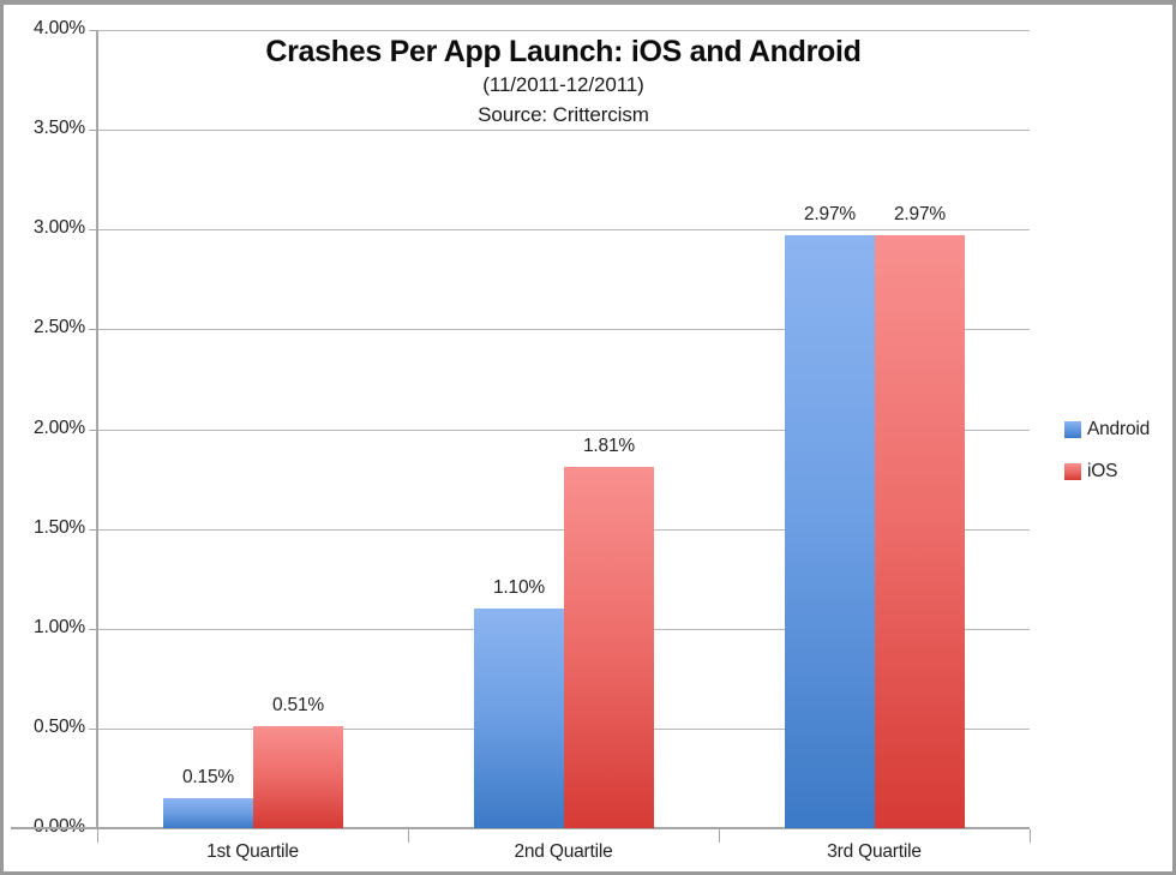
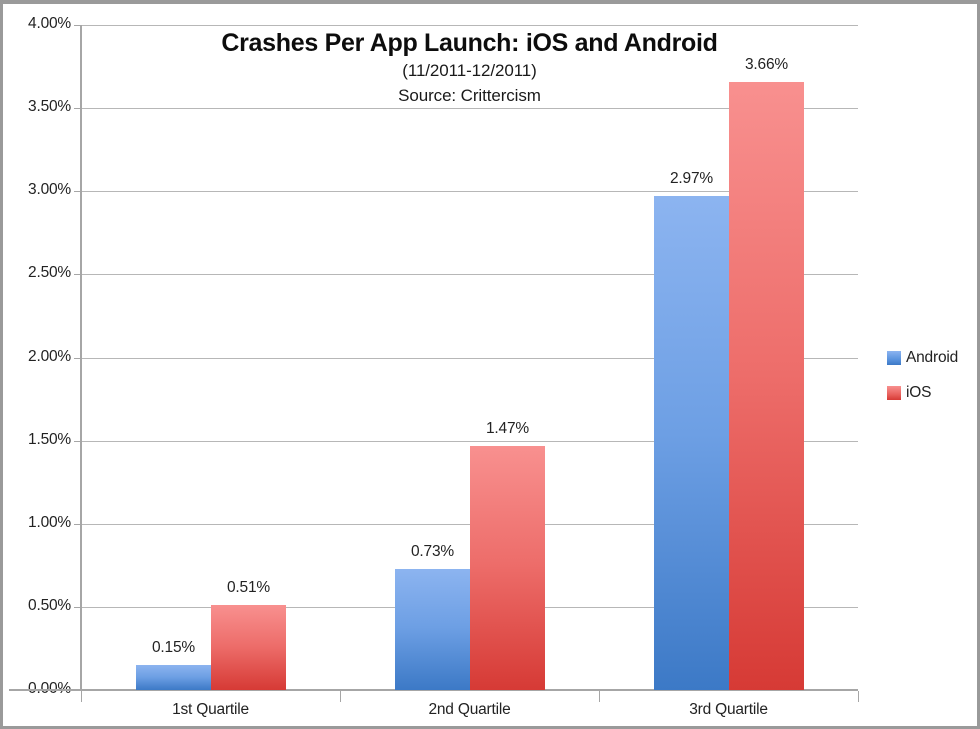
Android/2nd Quartile: 1.10% -> 0.73%
iOS/2nd Quartile: 1.81% -> 1.47%
iOS/3rd Quartile: 2.97% -> 3.66%
